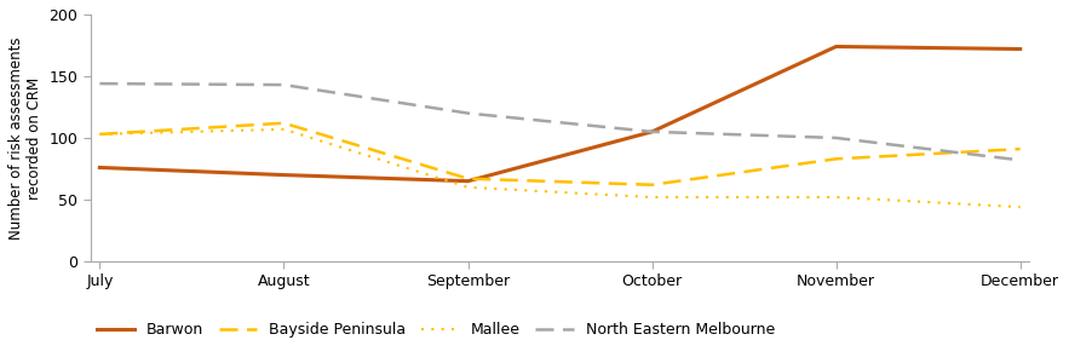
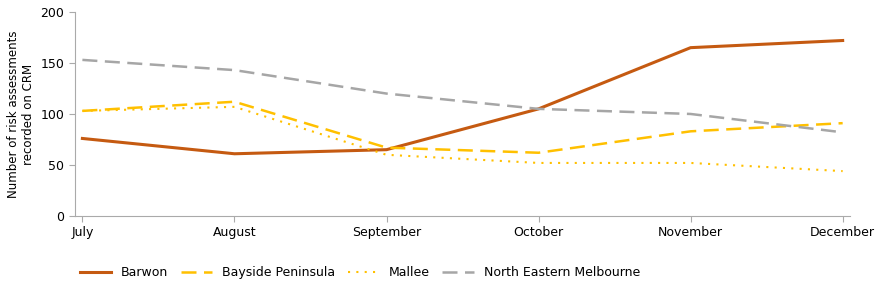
North Eastern Melbourne/July: 144 -> 153
Barwon/August: 70 -> 61
Barwon/November: 174 -> 165
